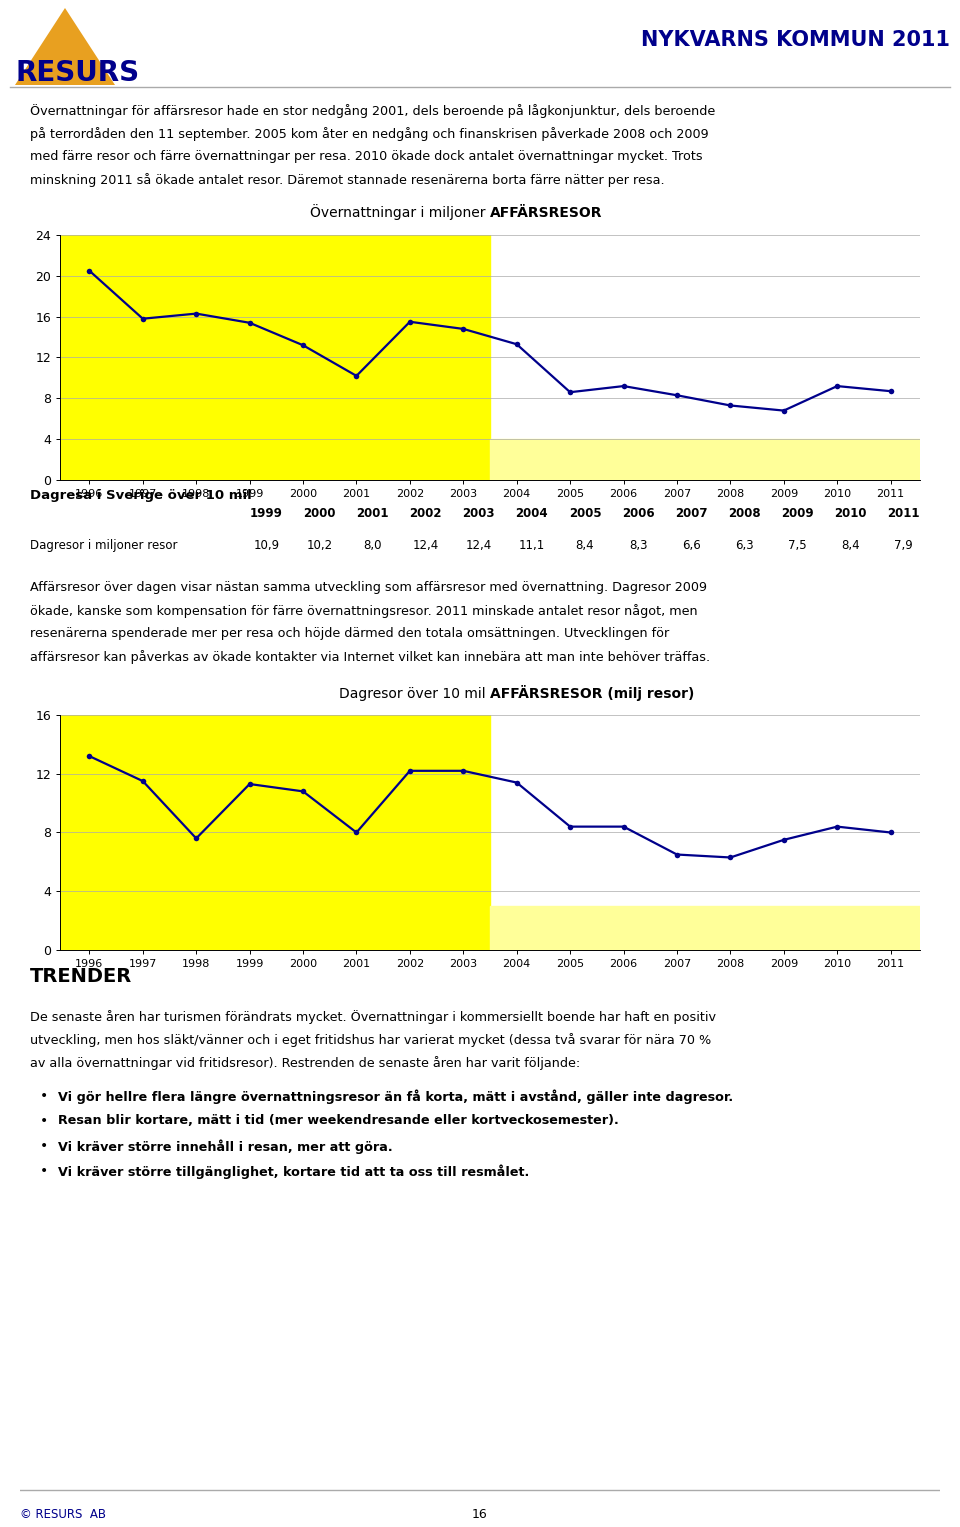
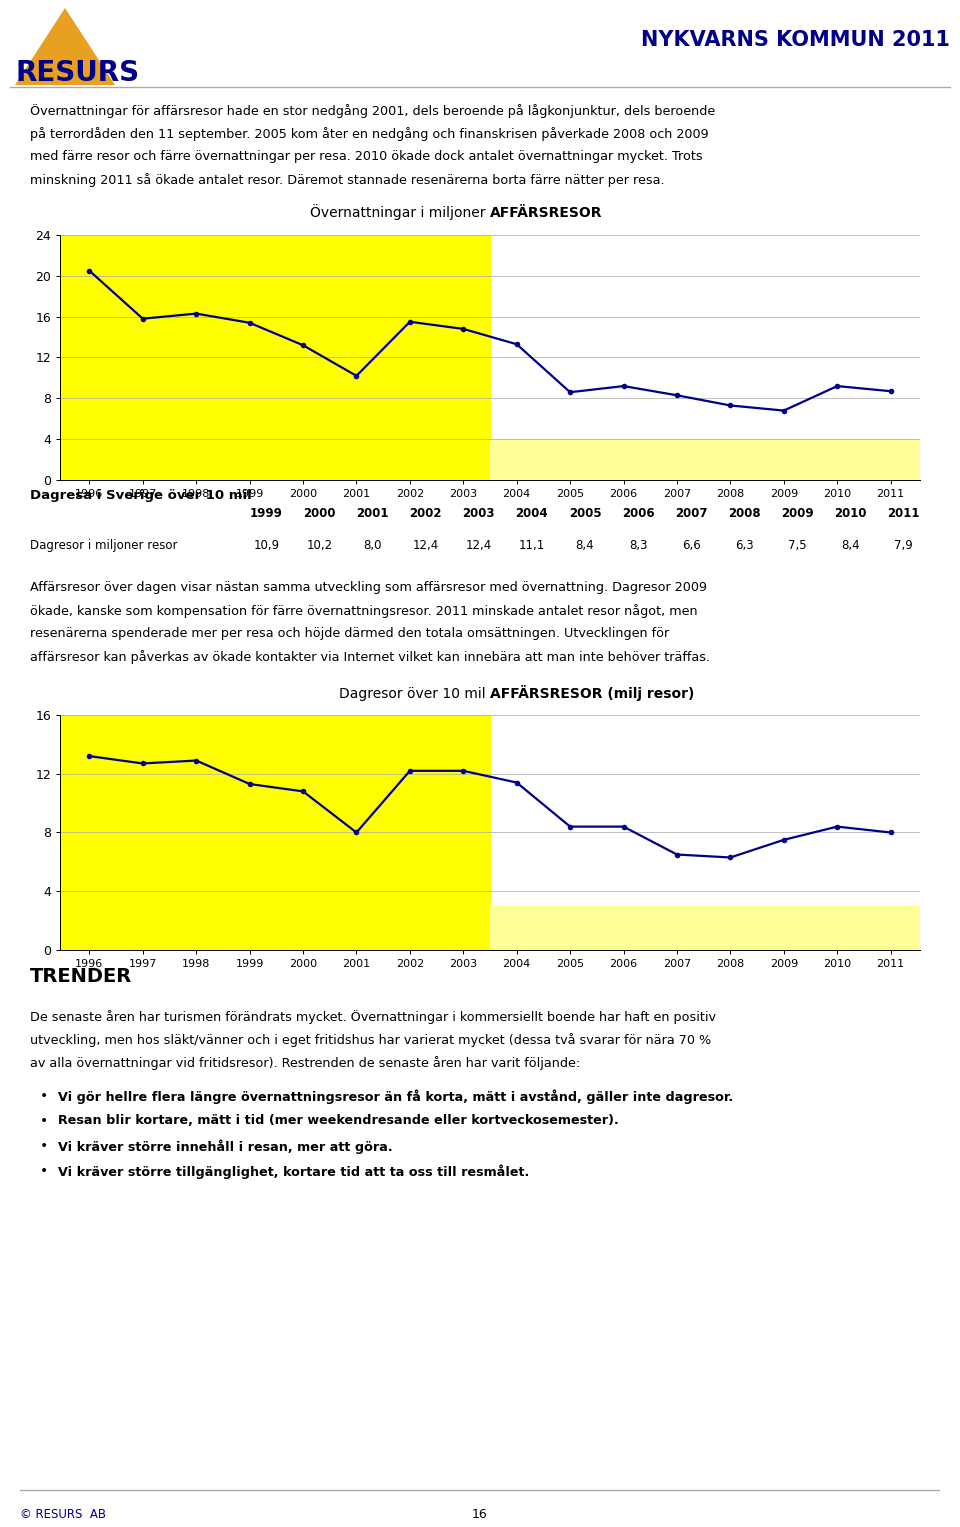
1997: 11.5 -> 12.7
1998: 7.6 -> 12.9
